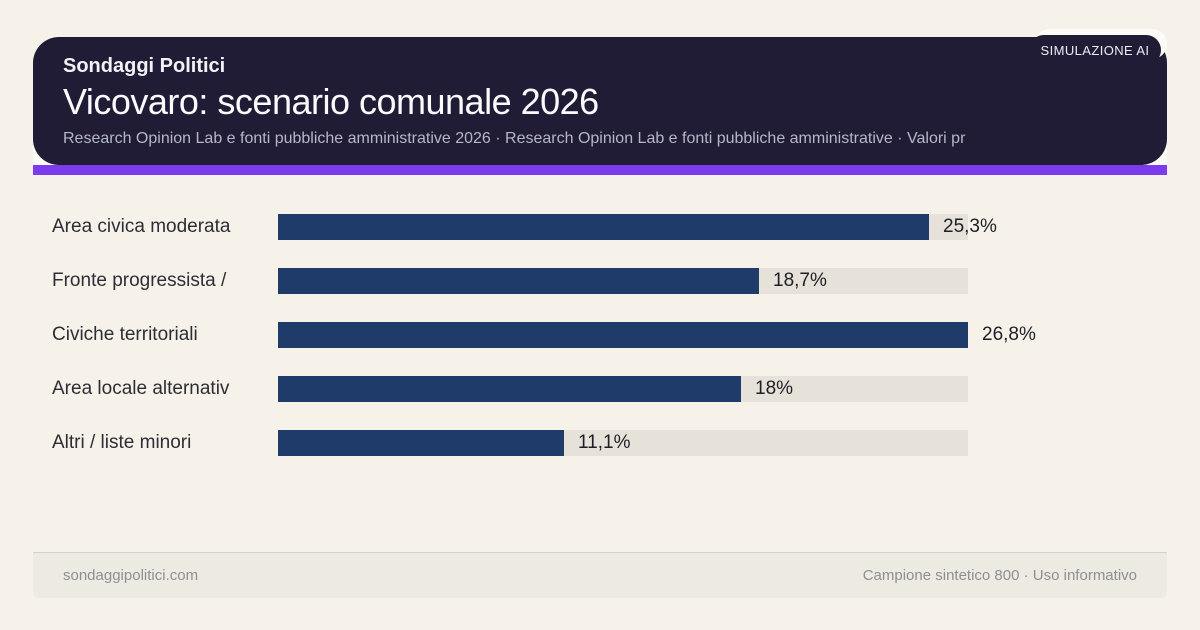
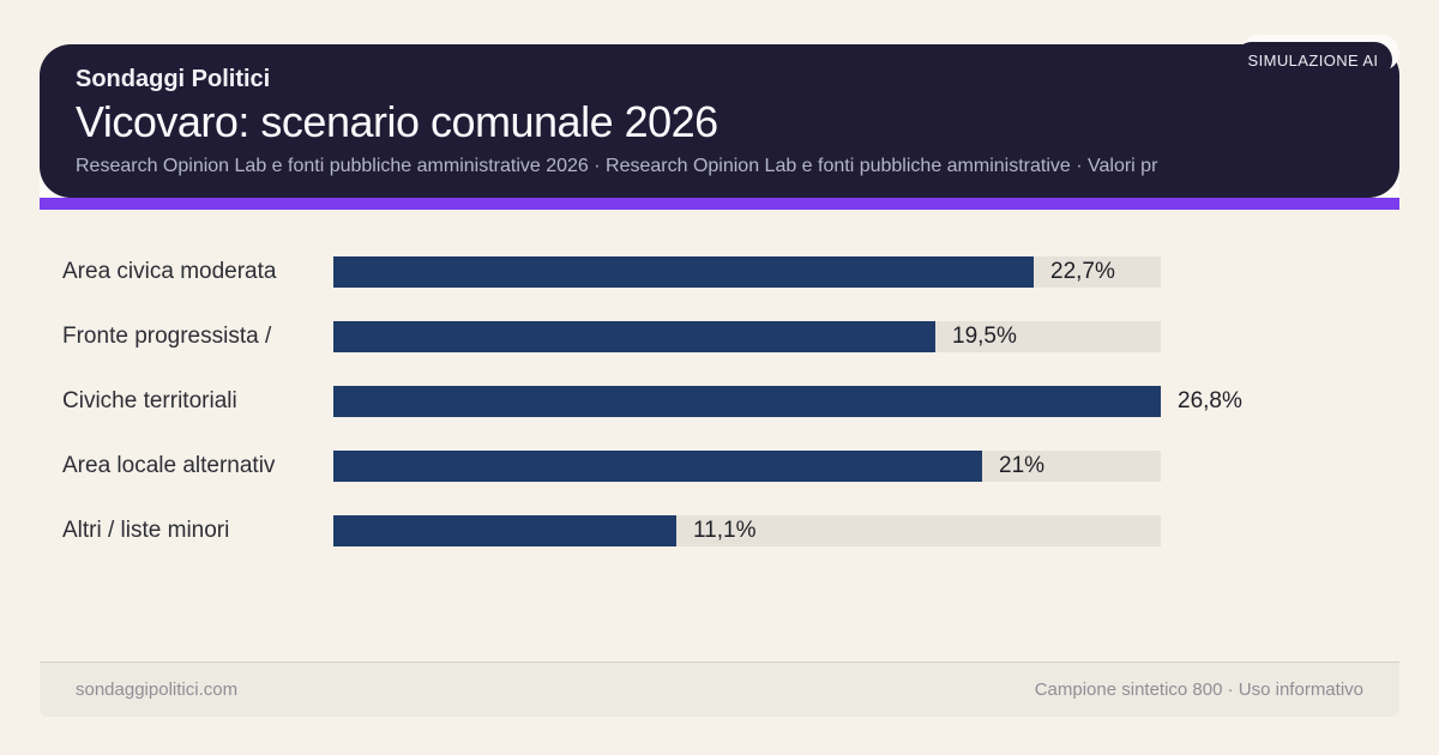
Area civica moderata: 25,3% -> 22,7%
Fronte progressista /: 18,7% -> 19,5%
Area locale alternativ: 18% -> 21%
